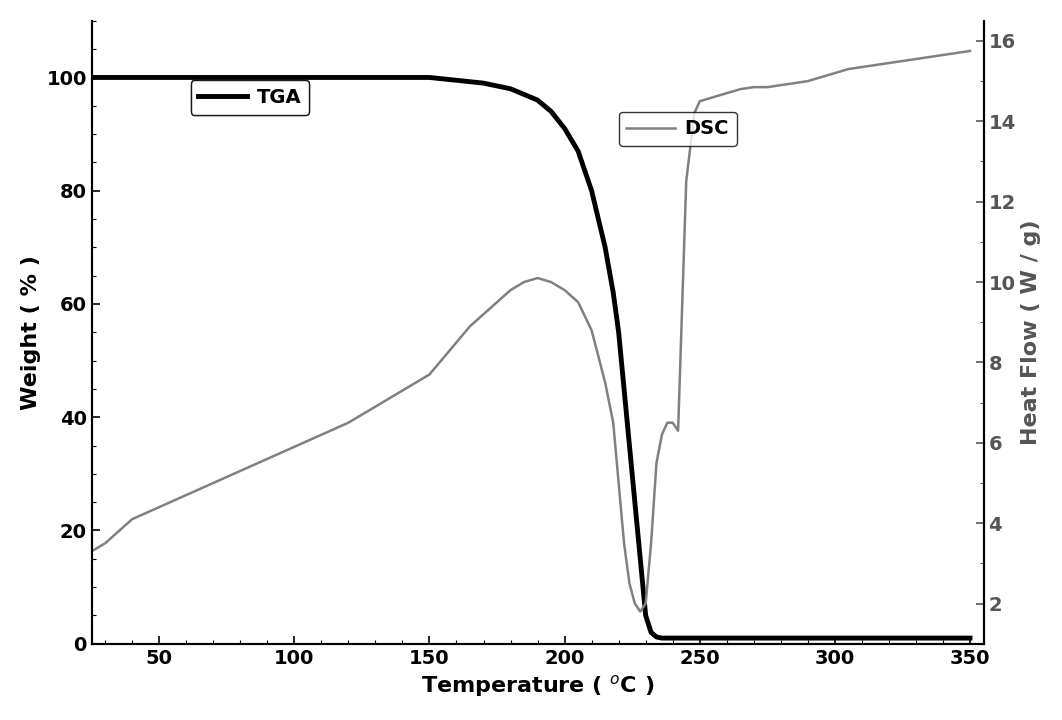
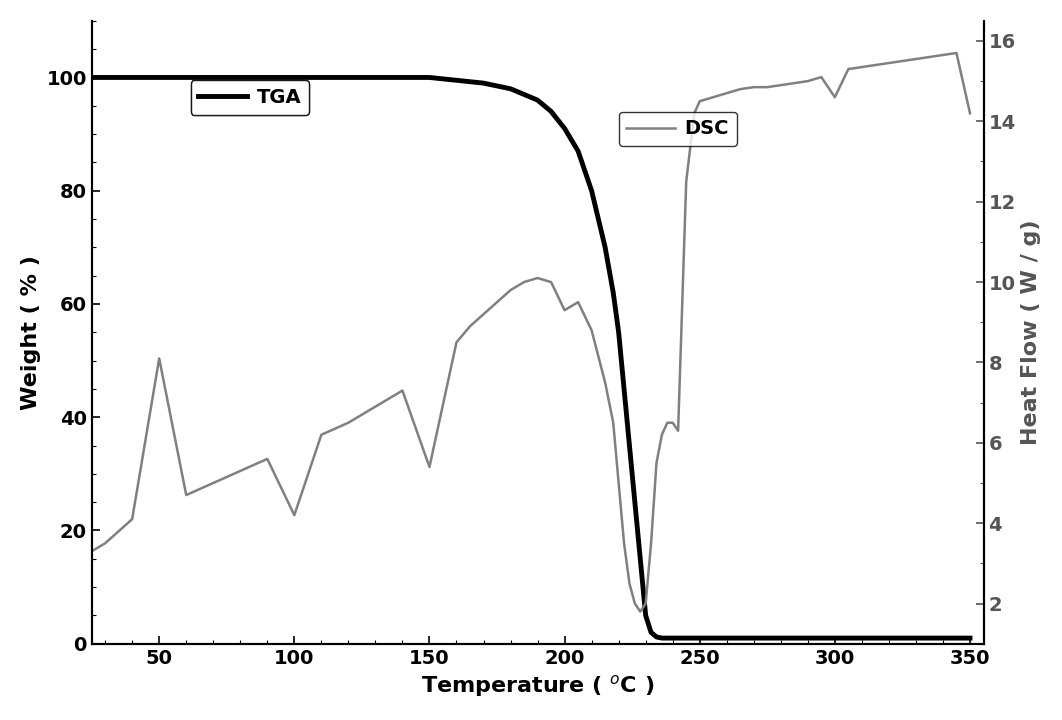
DSC/50: 4.40 -> 8.10
DSC/100: 5.90 -> 4.20
DSC/150: 7.70 -> 5.40
DSC/200: 9.80 -> 9.30
DSC/300: 15.20 -> 14.60
DSC/350: 15.75 -> 14.20
